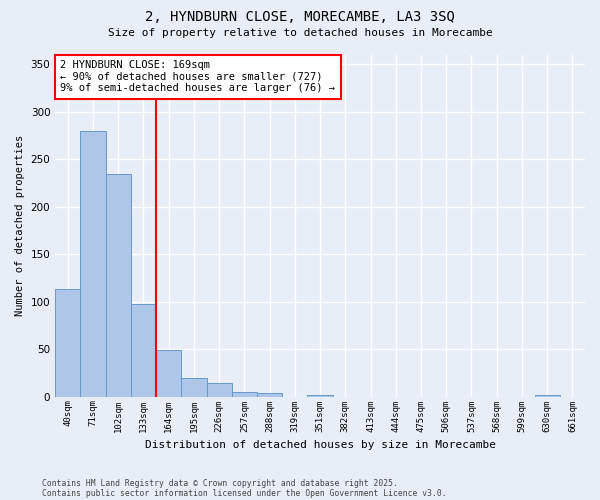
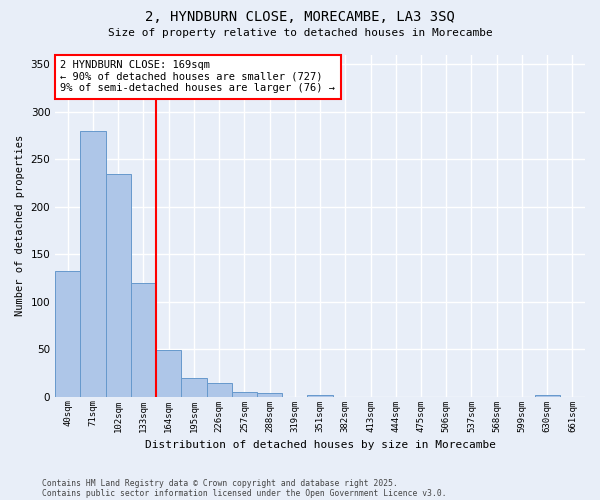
40sqm: 113 -> 132
133sqm: 98 -> 120
